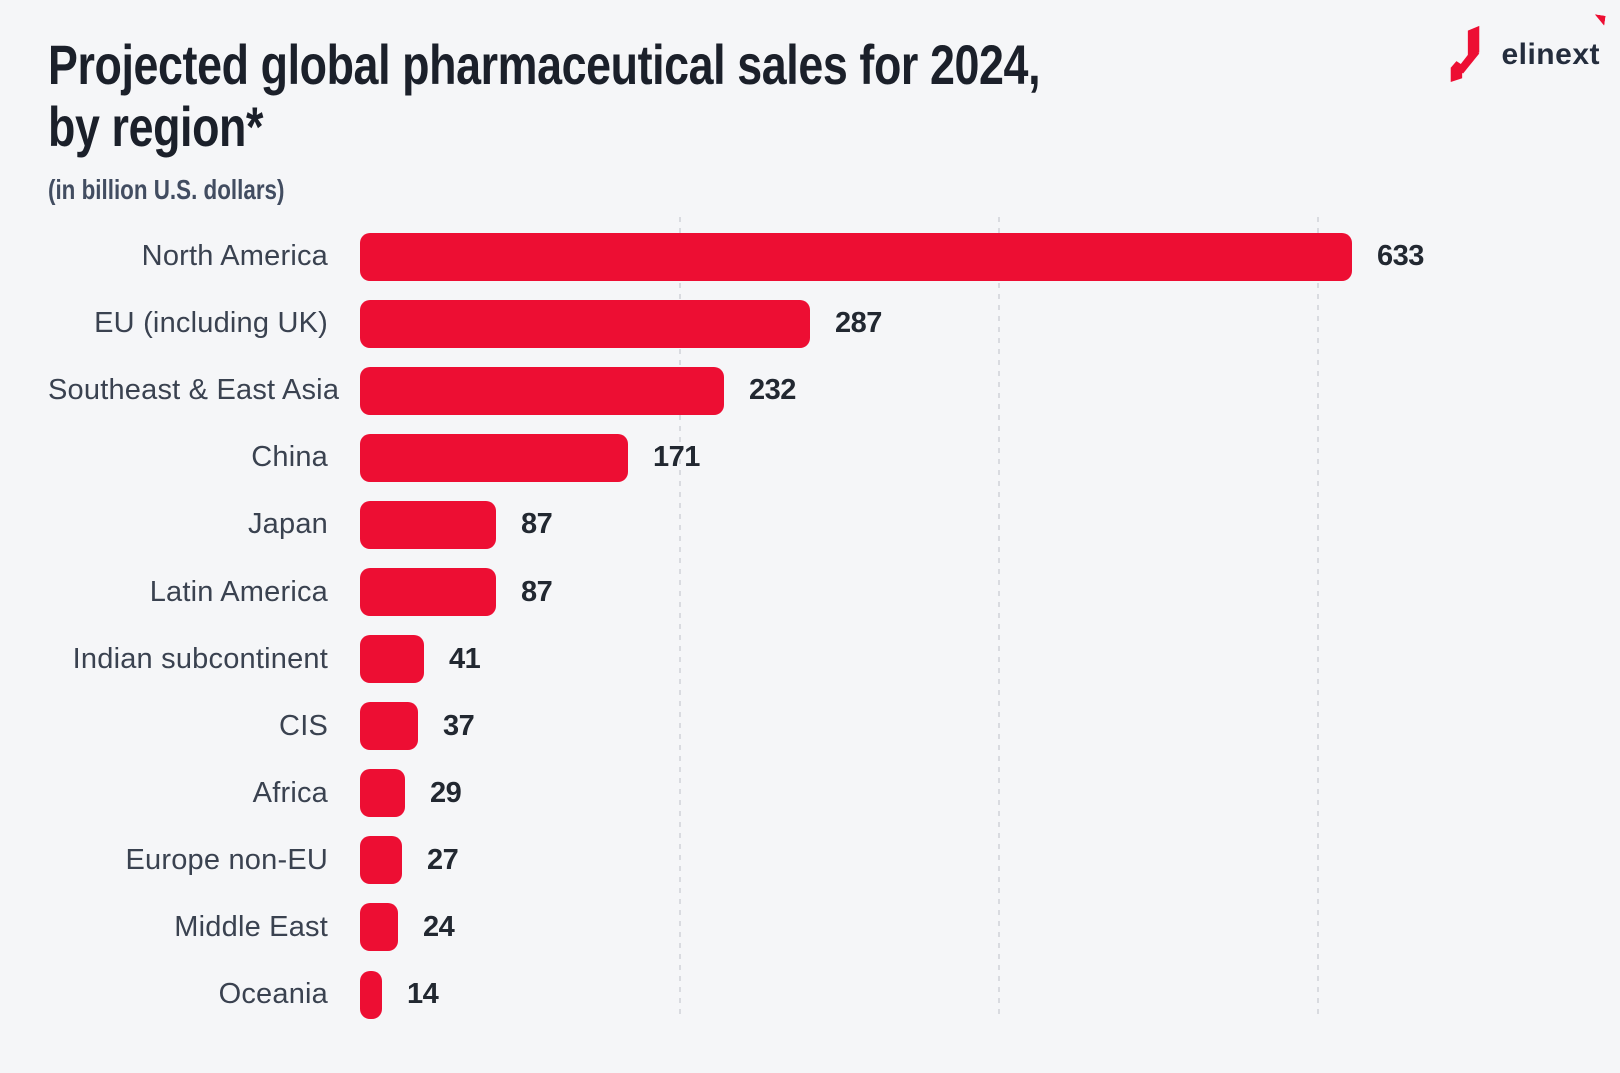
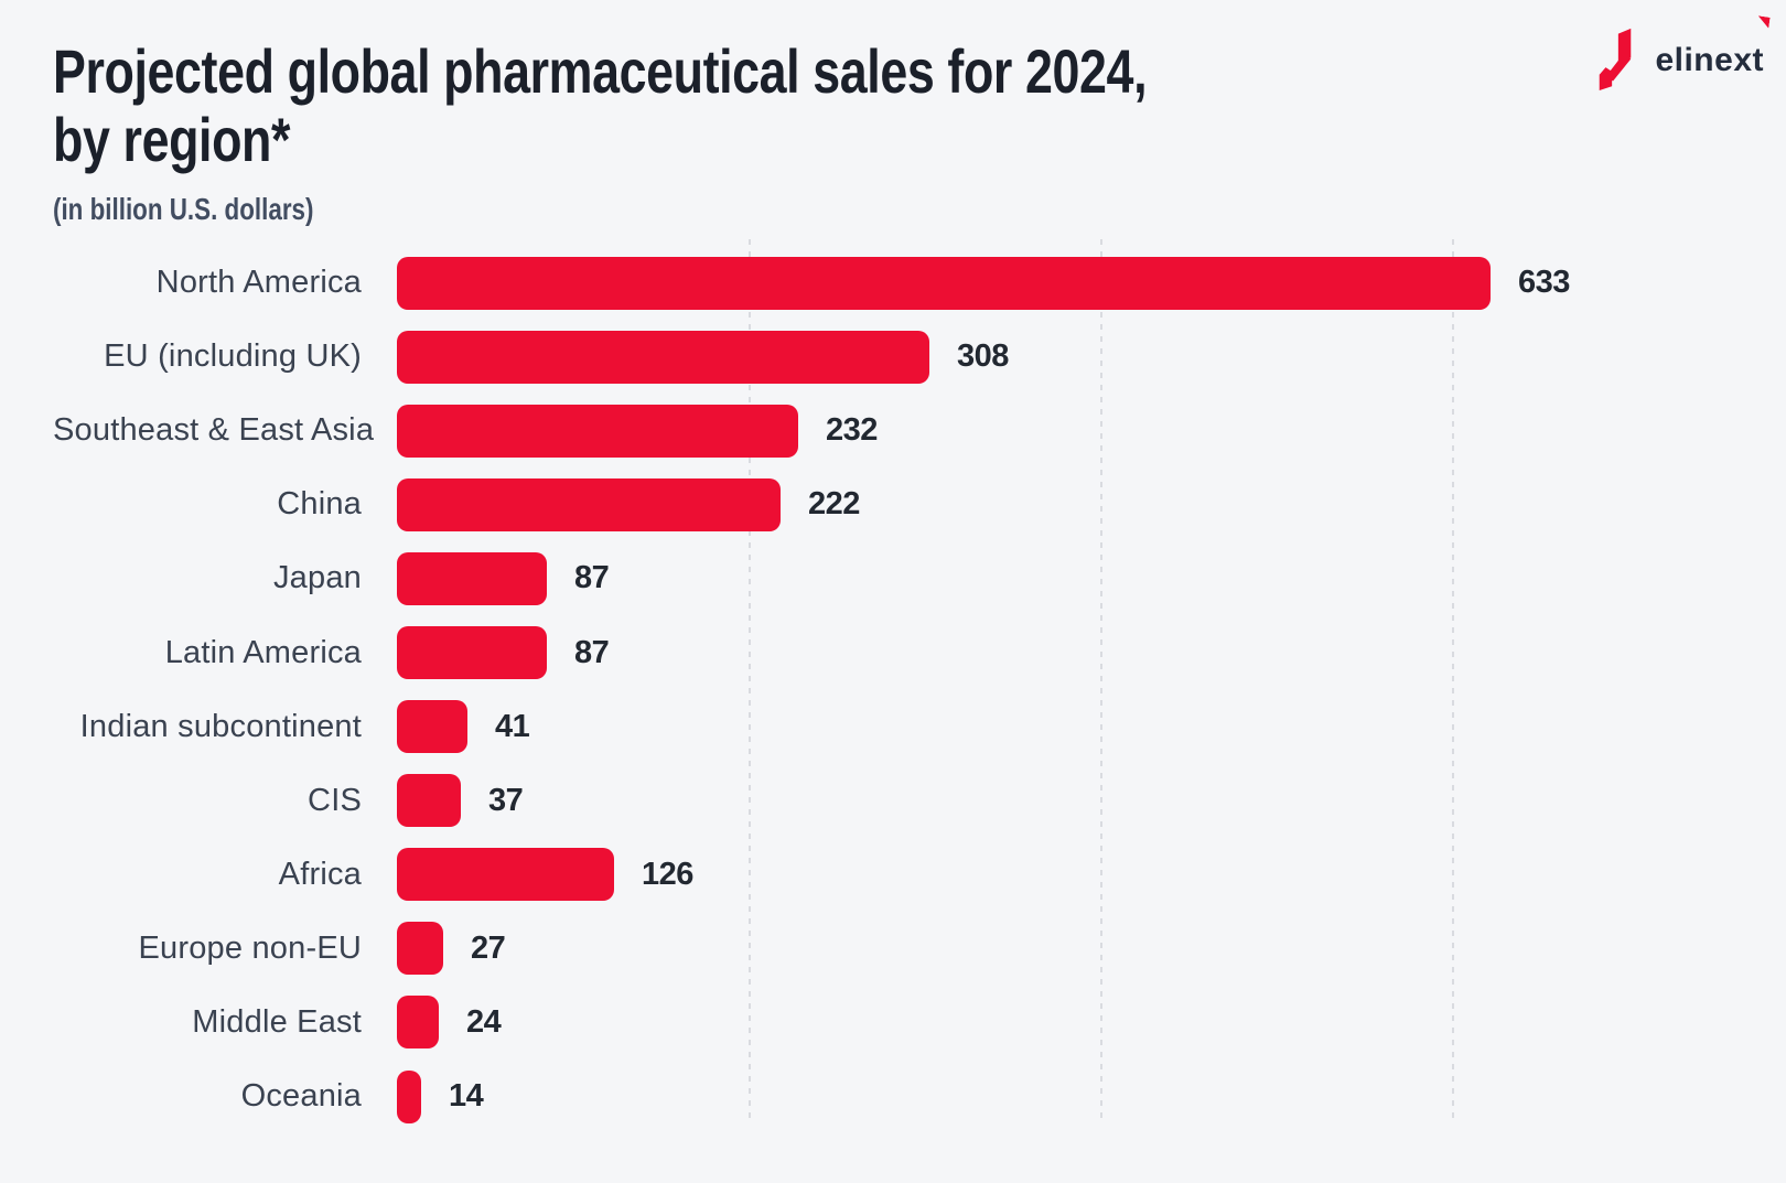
EU (including UK): 287 -> 308
China: 171 -> 222
Africa: 29 -> 126
